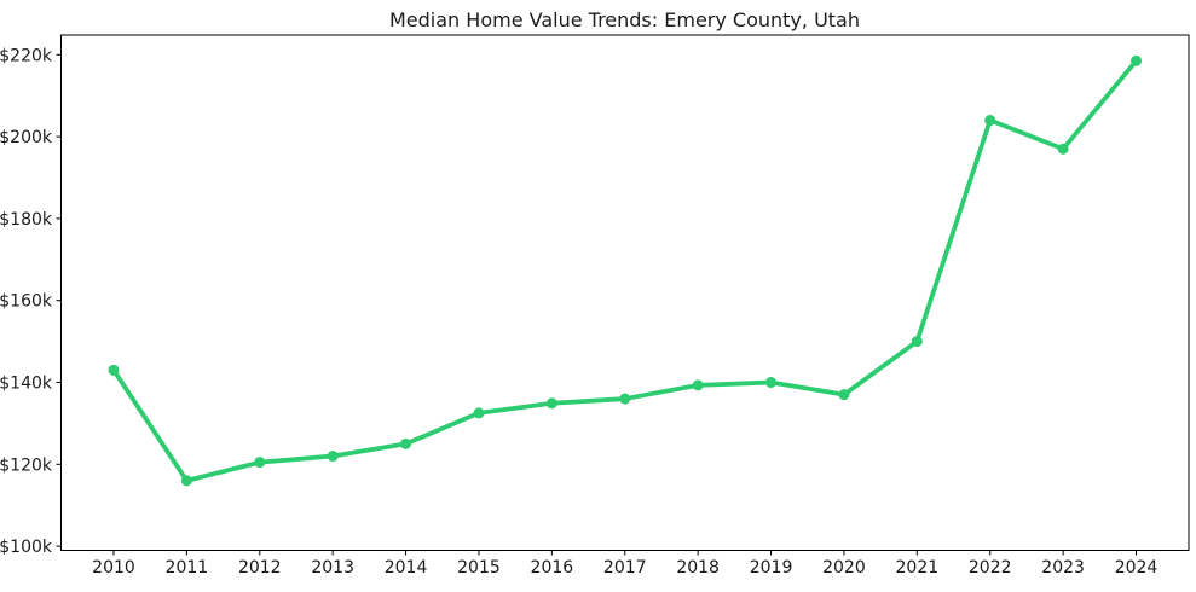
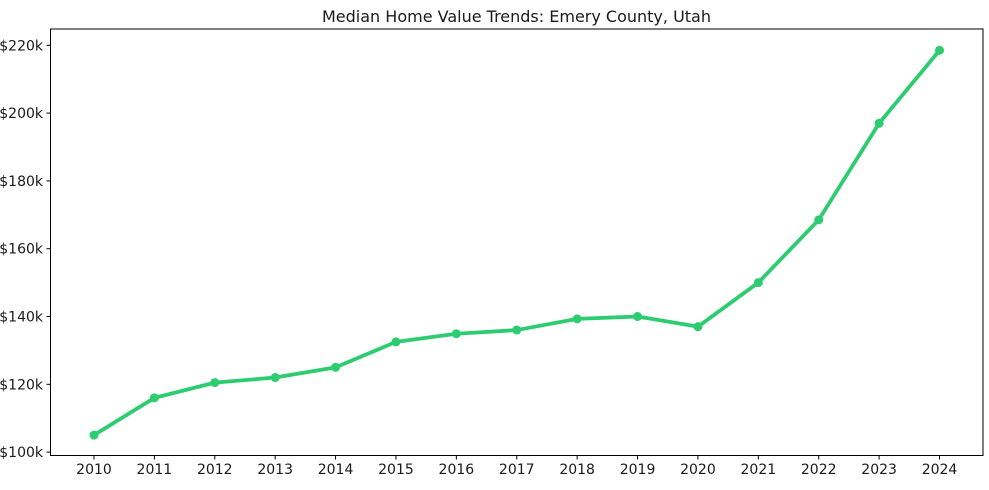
2010: $143k -> $105k
2022: $204k -> $168k
